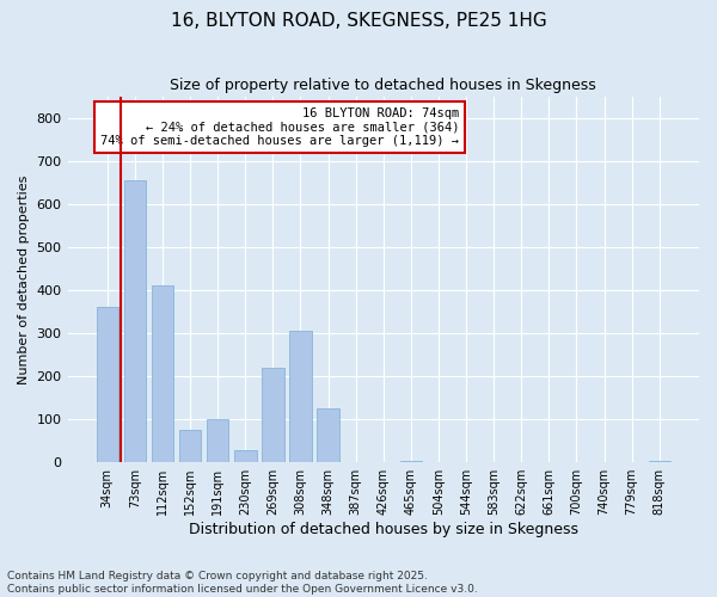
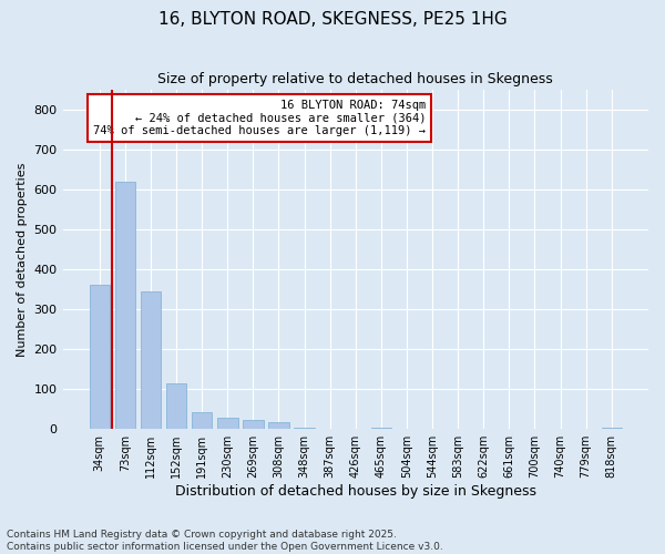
73sqm: 655 -> 620
112sqm: 410 -> 345
152sqm: 75 -> 115
191sqm: 100 -> 42
269sqm: 220 -> 23
308sqm: 305 -> 18
348sqm: 125 -> 3
